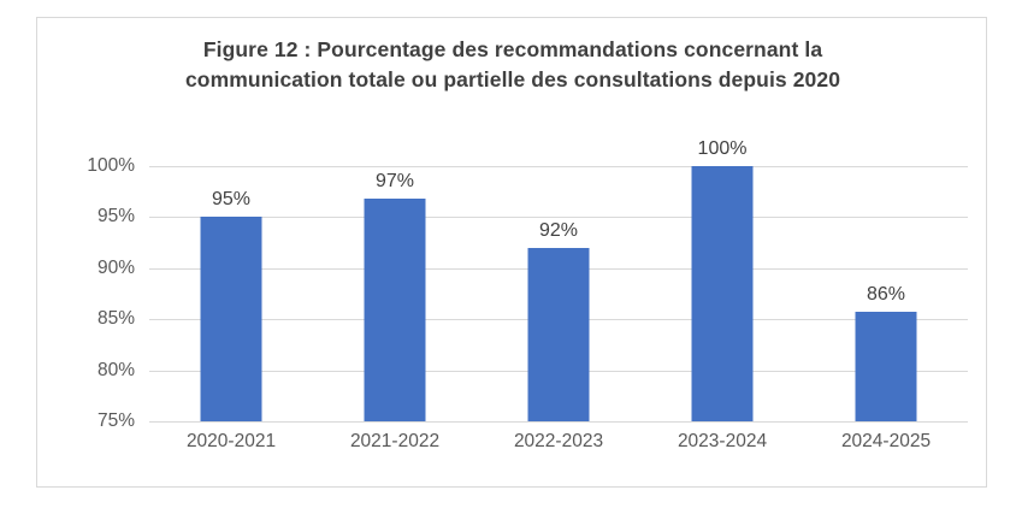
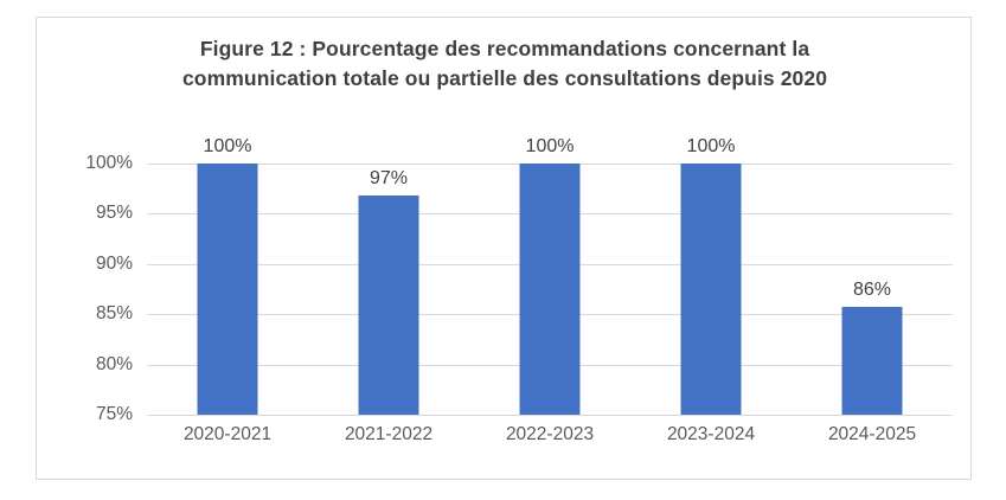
2020-2021: 95% -> 100%
2022-2023: 92% -> 100%
